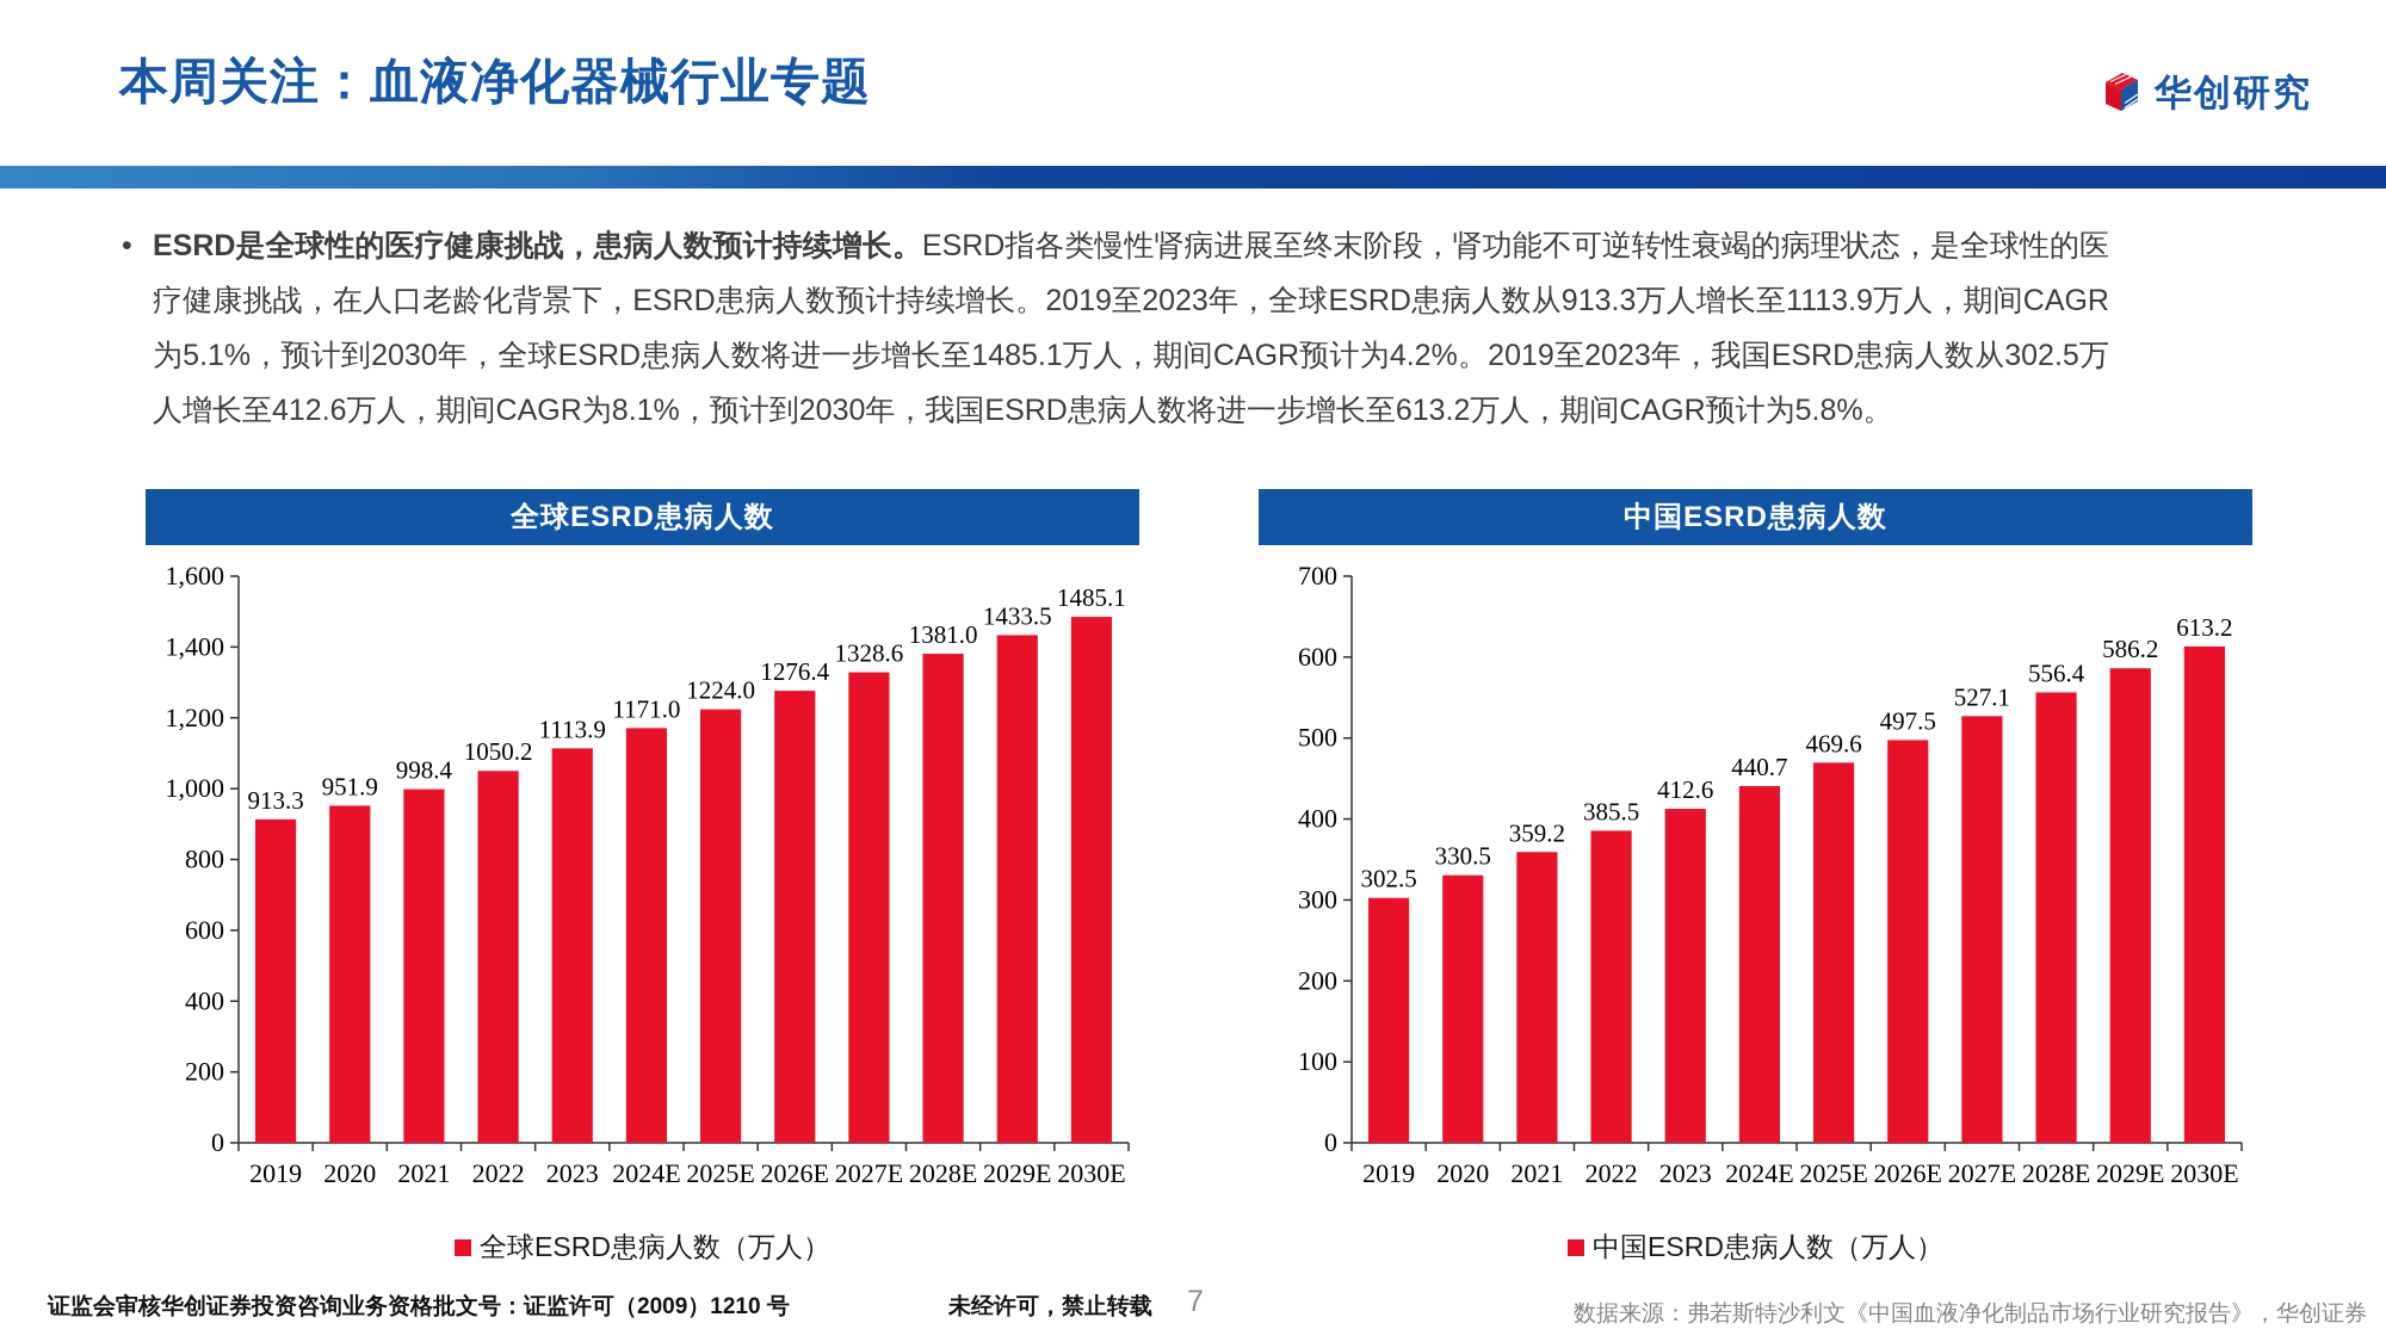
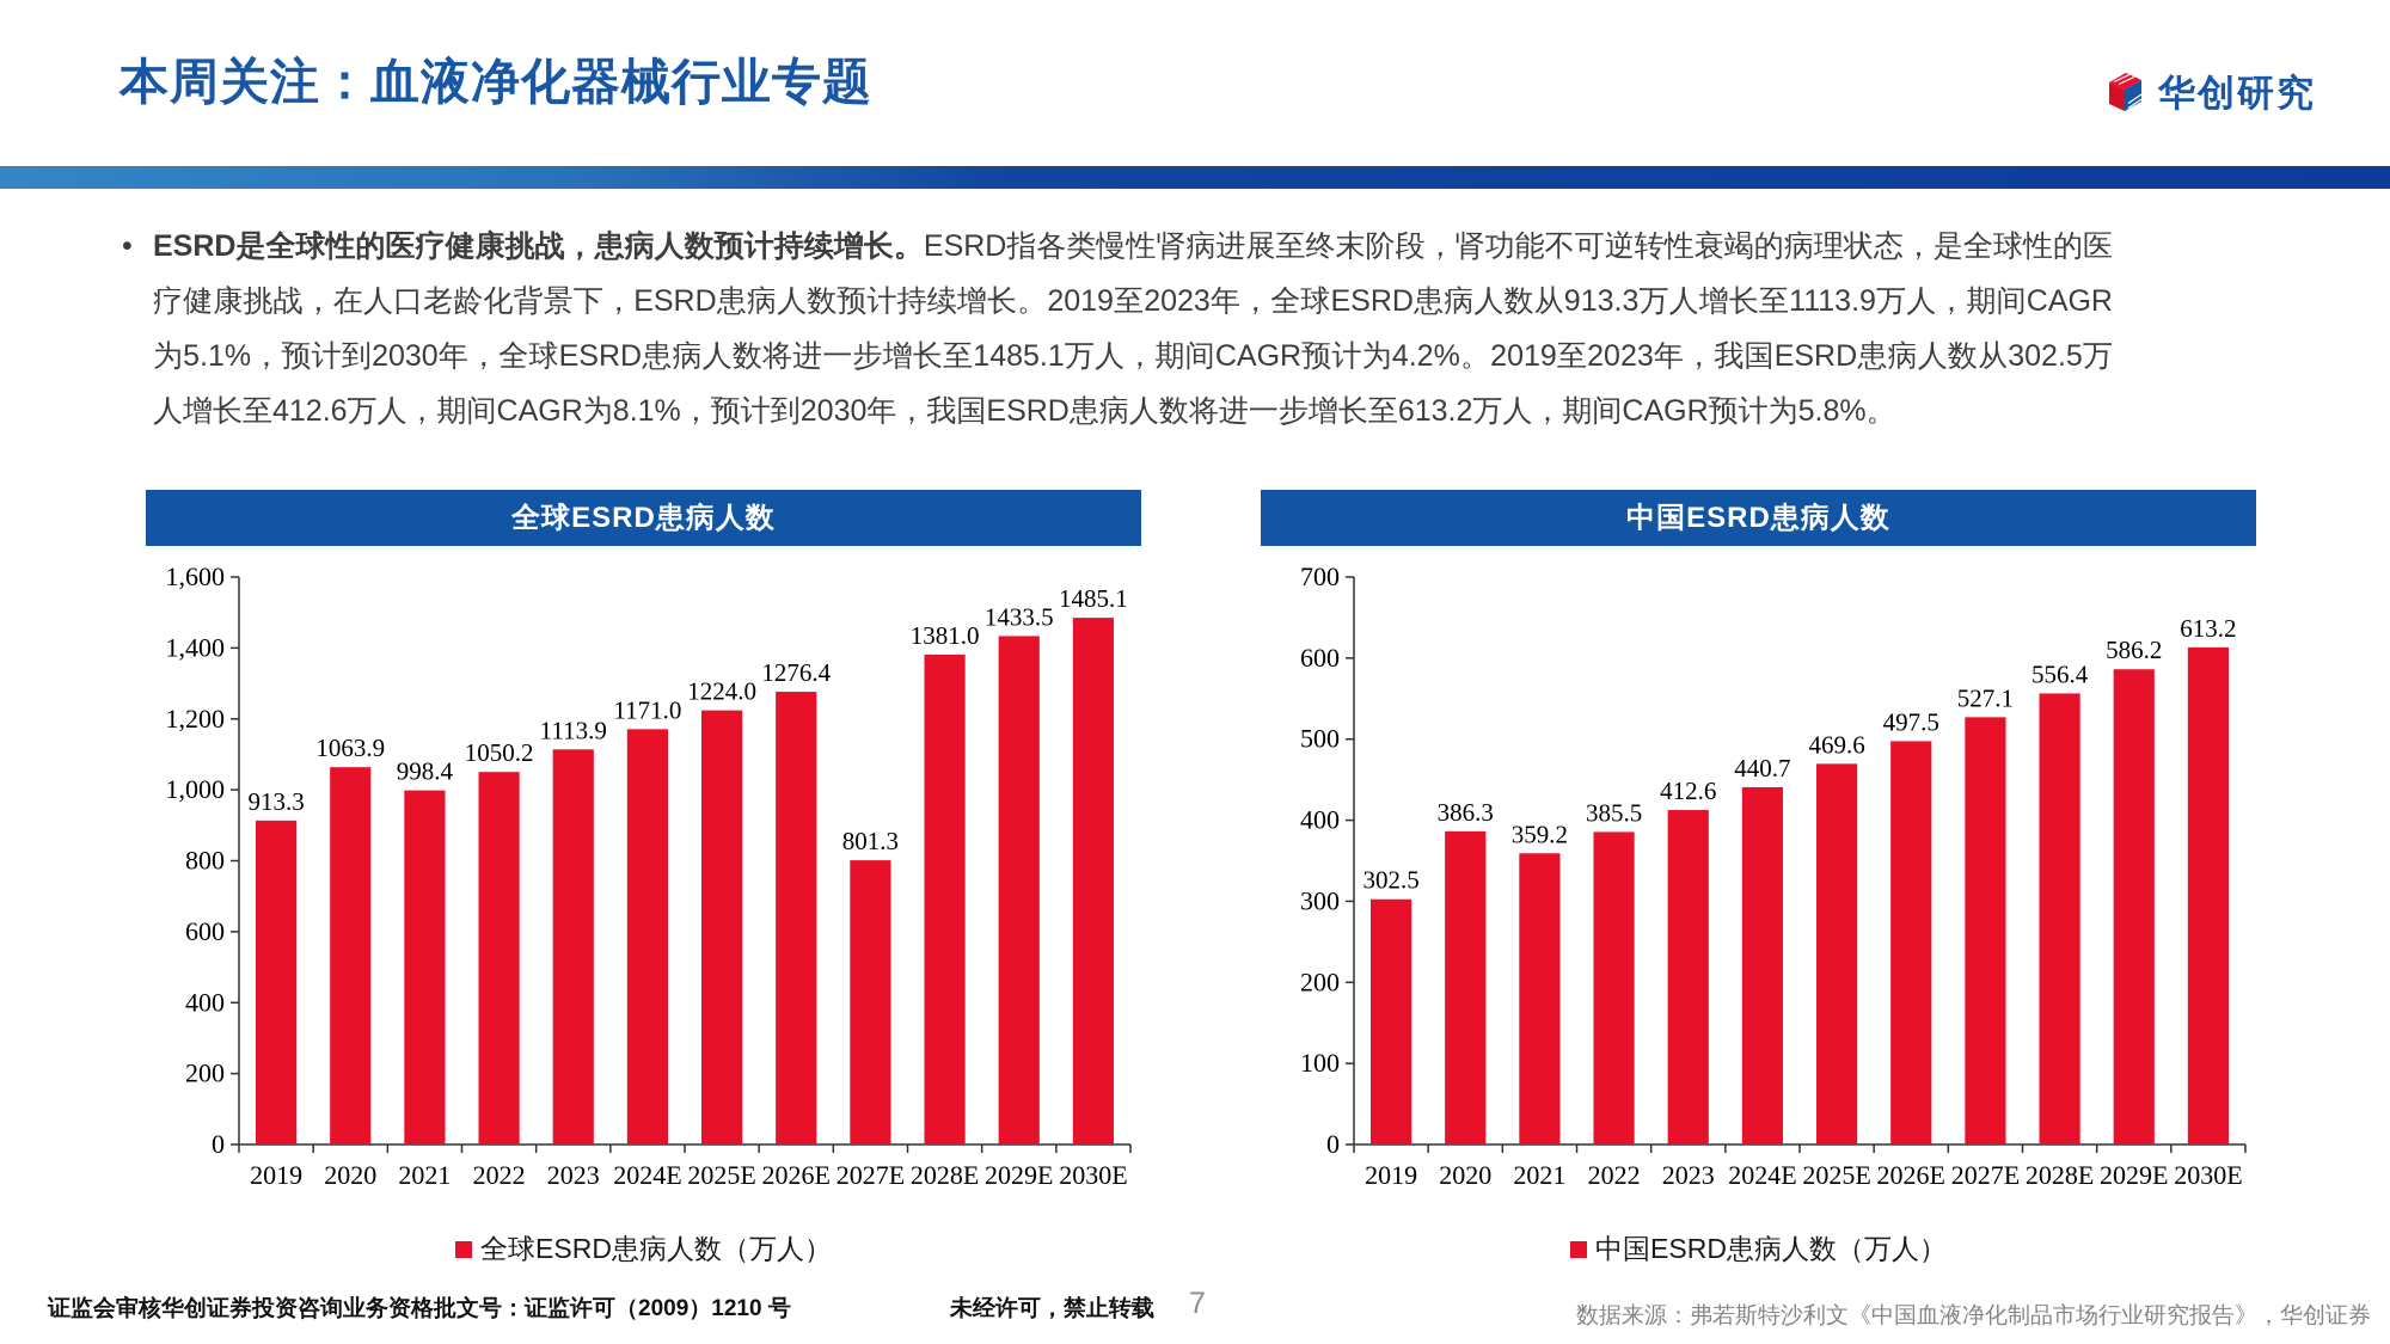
全球ESRD患病人数/2020: 951.9 -> 1063.9
全球ESRD患病人数/2027E: 1328.6 -> 801.3
中国ESRD患病人数/2020: 330.5 -> 386.3
